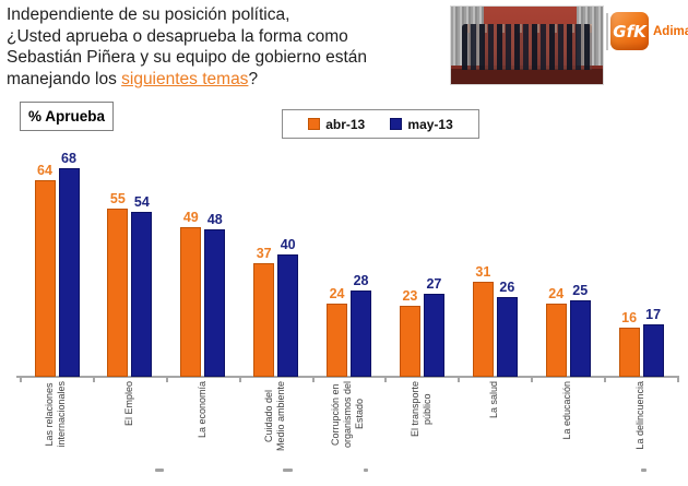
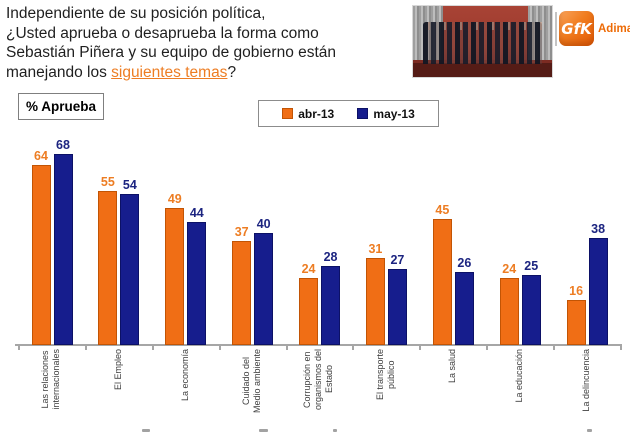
may-13/La economía: 48 -> 44
abr-13/El transporte público: 23 -> 31
abr-13/La salud: 31 -> 45
may-13/La delincuencia: 17 -> 38
